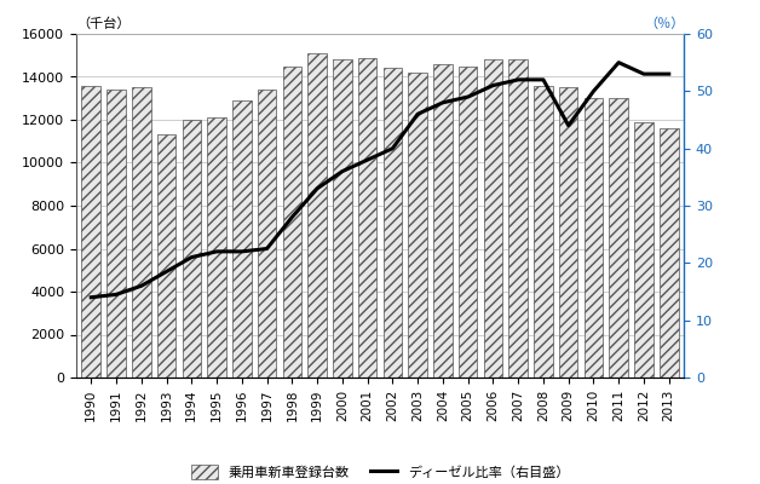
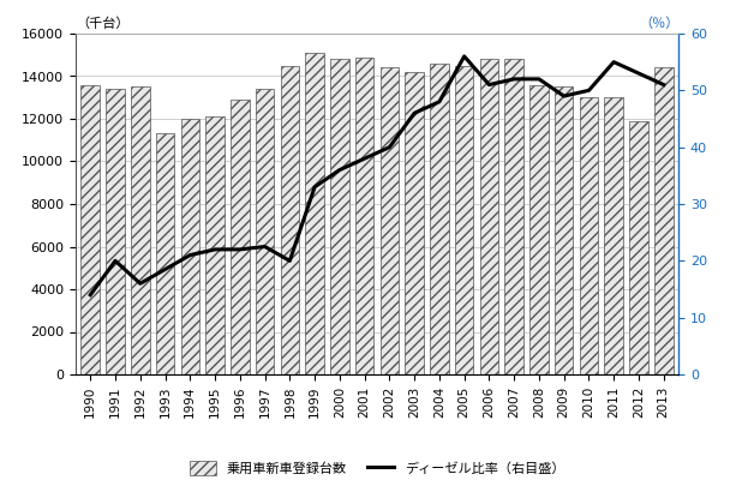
ディーゼル比率（右目盛）/1991: 14.5 -> 20.0
ディーゼル比率（右目盛）/1998: 28.0 -> 20.0
ディーゼル比率（右目盛）/2005: 49.0 -> 56.0
ディーゼル比率（右目盛）/2009: 44.0 -> 49.0
乗用車新車登録台数/2013: 11600 -> 14400
ディーゼル比率（右目盛）/2013: 53.0 -> 51.0
